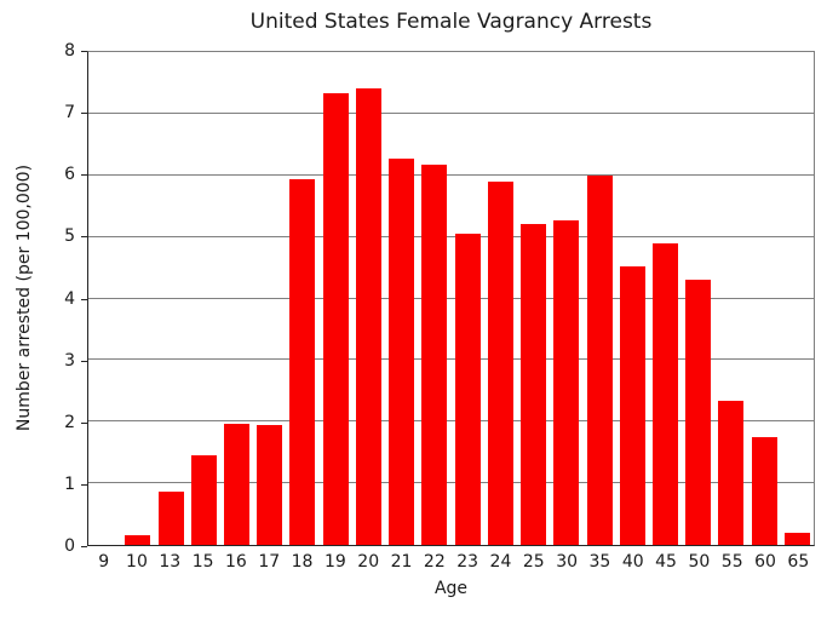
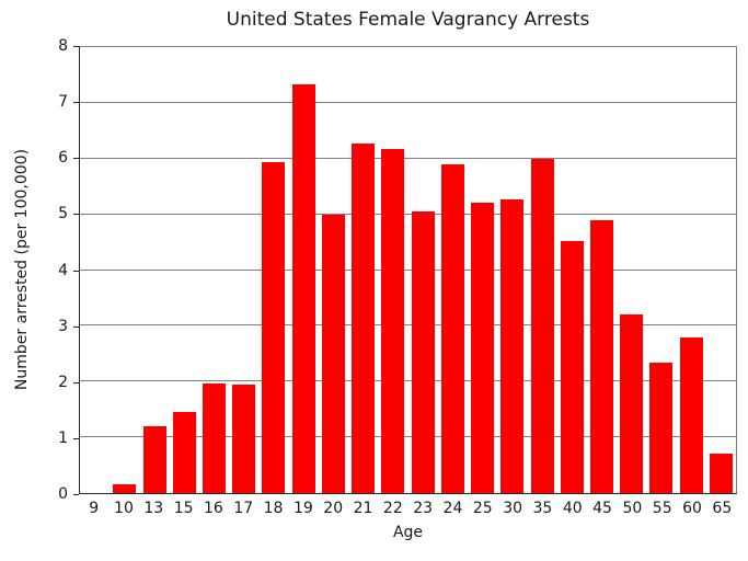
13: 0.9 -> 1.2
20: 7.4 -> 5.0
50: 4.3 -> 3.2
60: 1.8 -> 2.8
65: 0.2 -> 0.7
